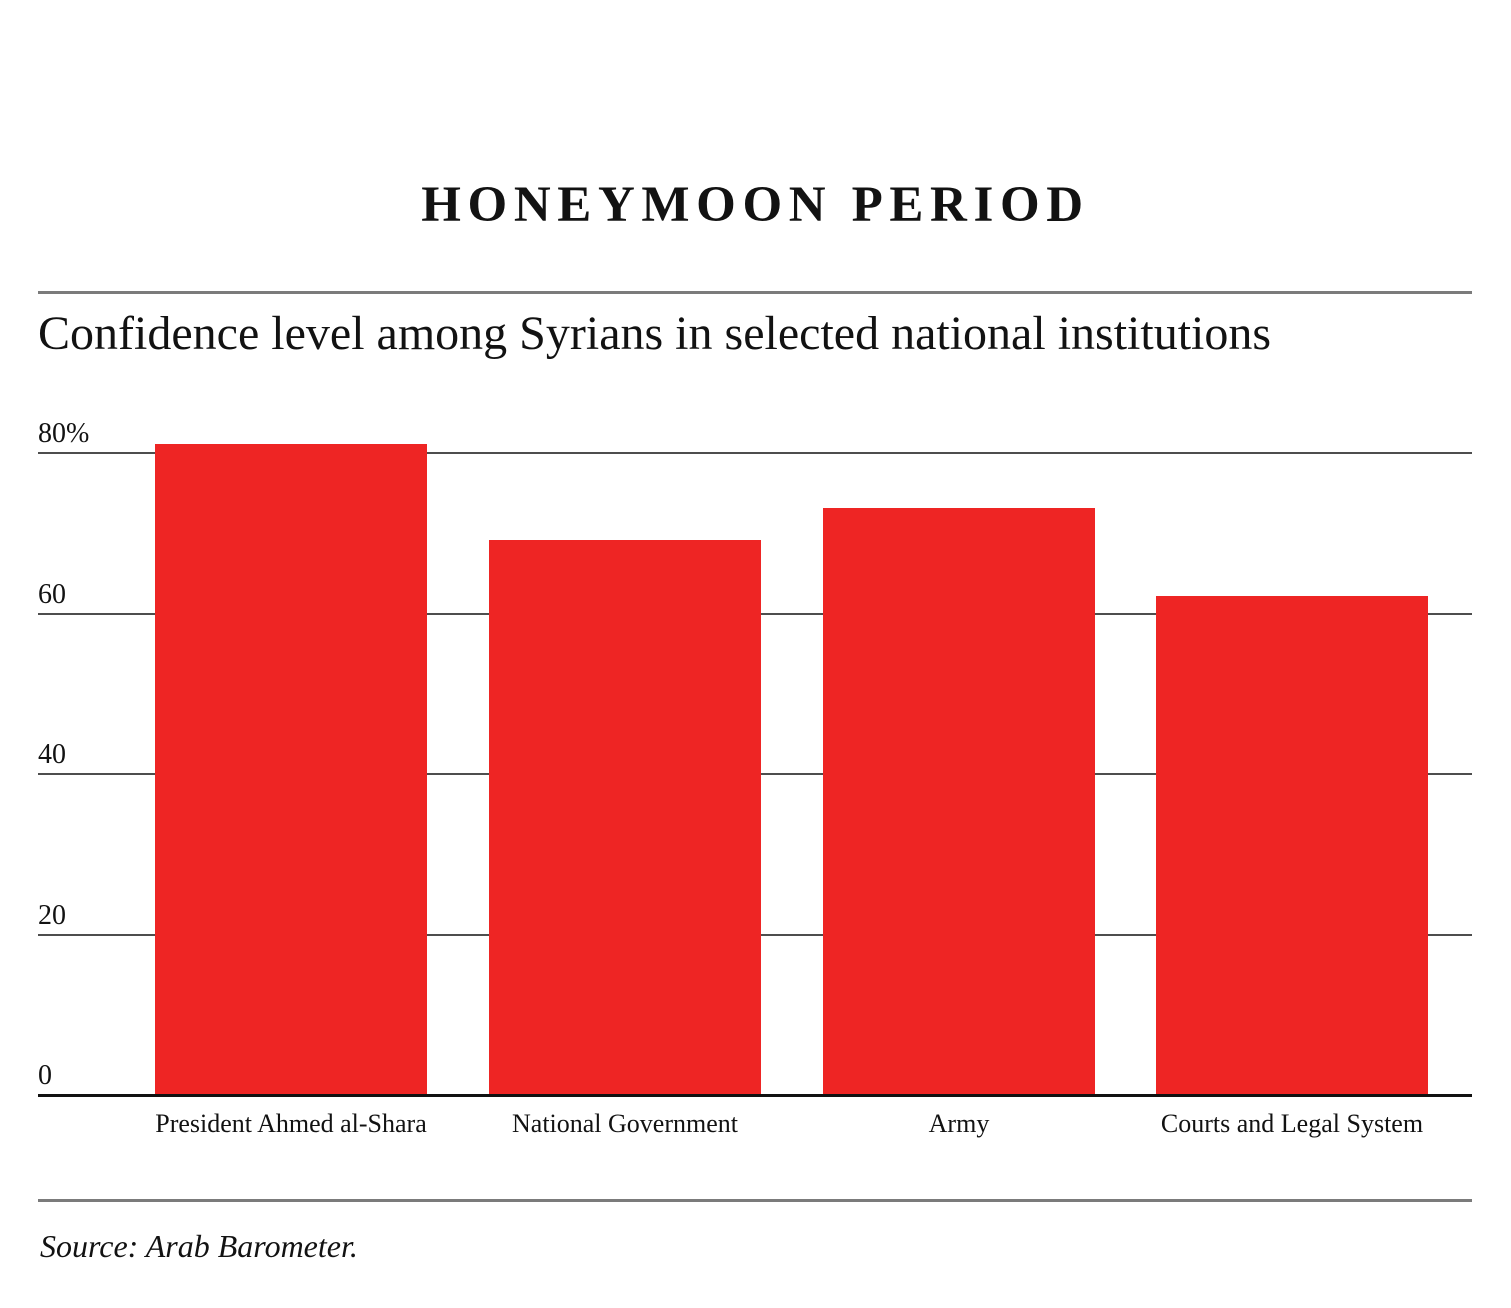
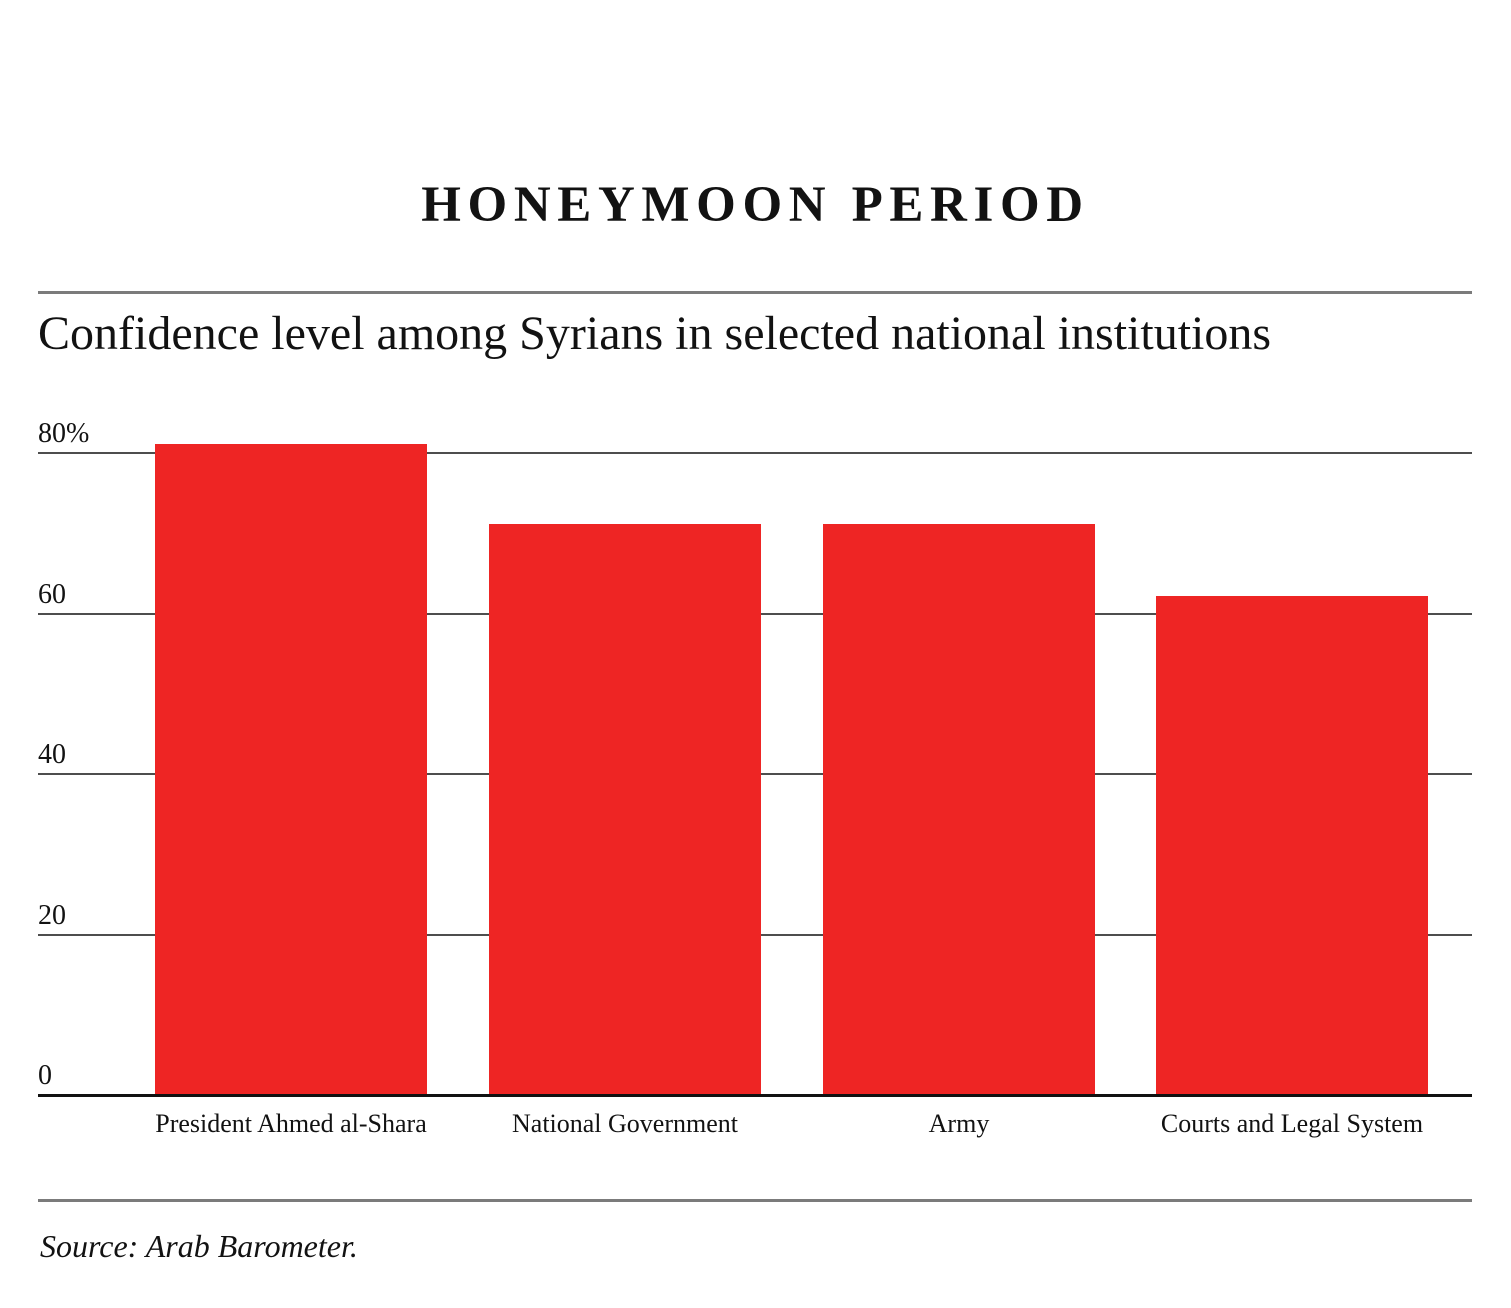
National Government: 69% -> 71%
Army: 73% -> 71%
